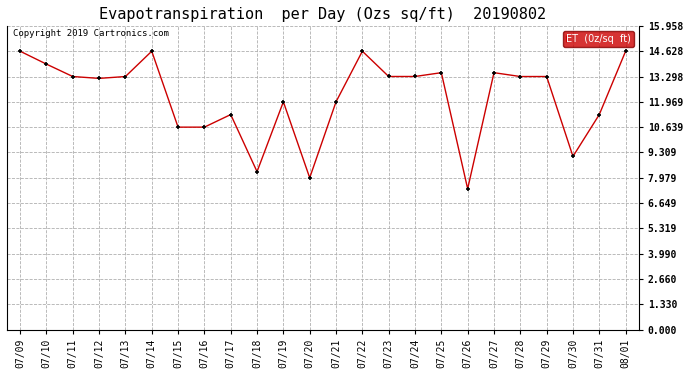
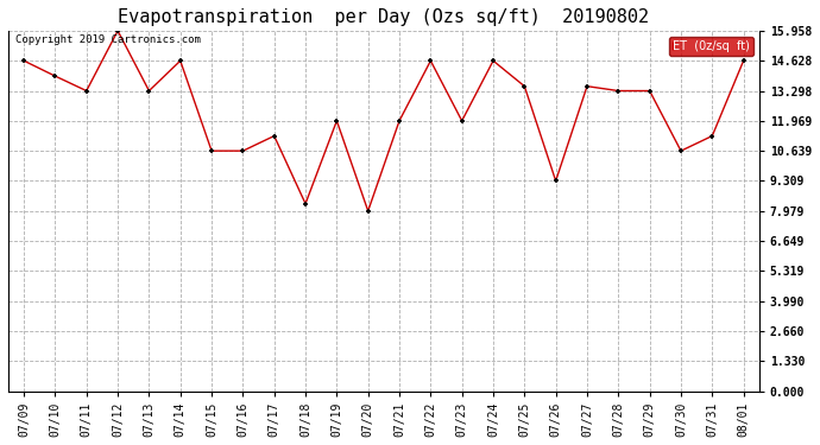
07/12: 13.2 -> 16.0
07/23: 13.3 -> 12.0
07/24: 13.3 -> 14.6
07/26: 7.4 -> 9.3
07/30: 9.1 -> 10.6
